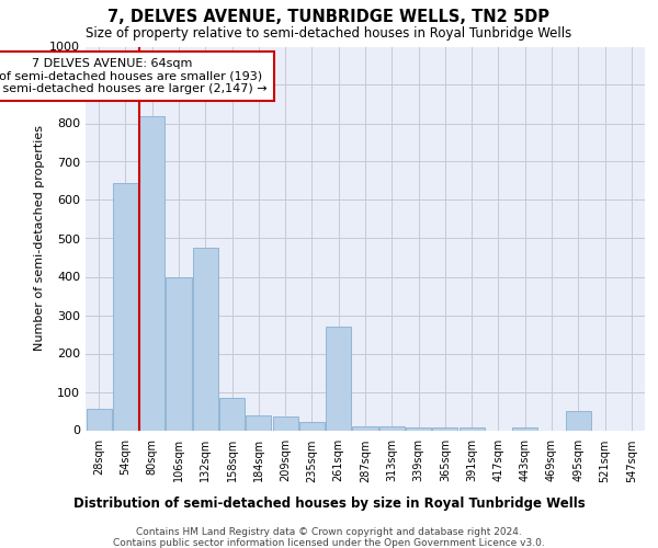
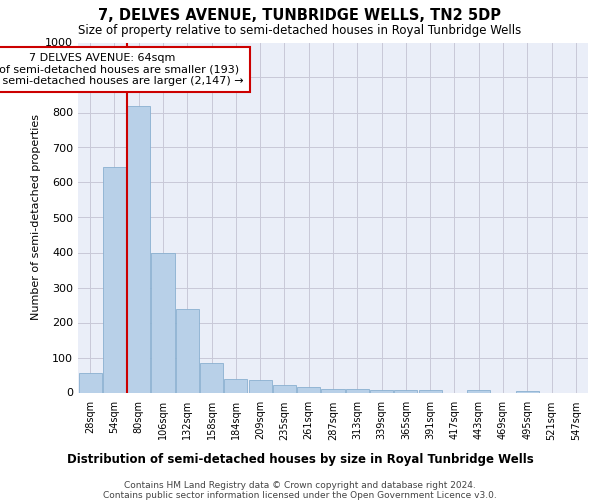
132sqm: 475 -> 240
261sqm: 270 -> 17
495sqm: 50 -> 5
